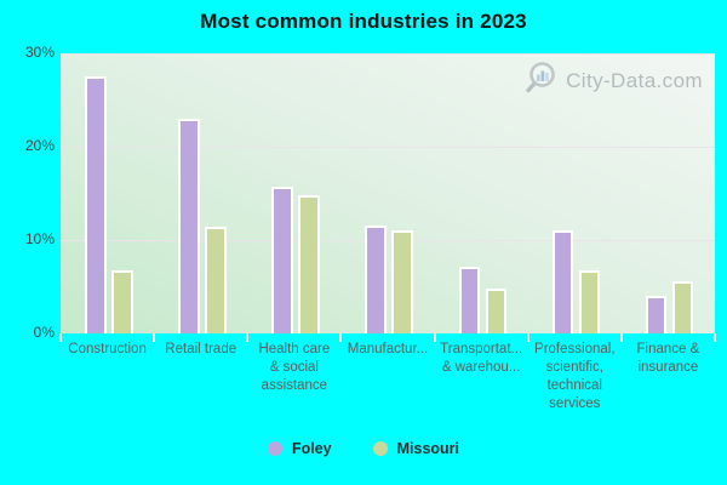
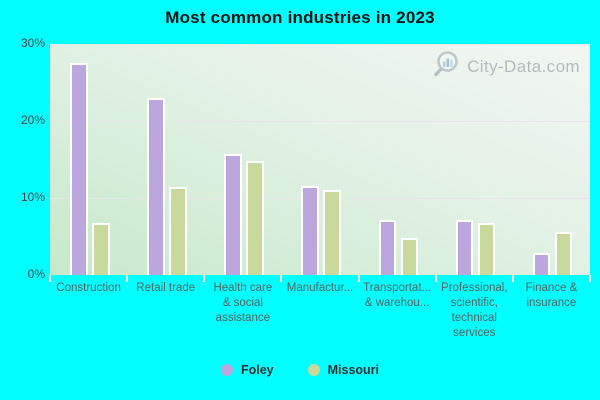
Foley/Professional, scientific, technical services: 11% -> 7%
Foley/Finance & insurance: 4% -> 3%
